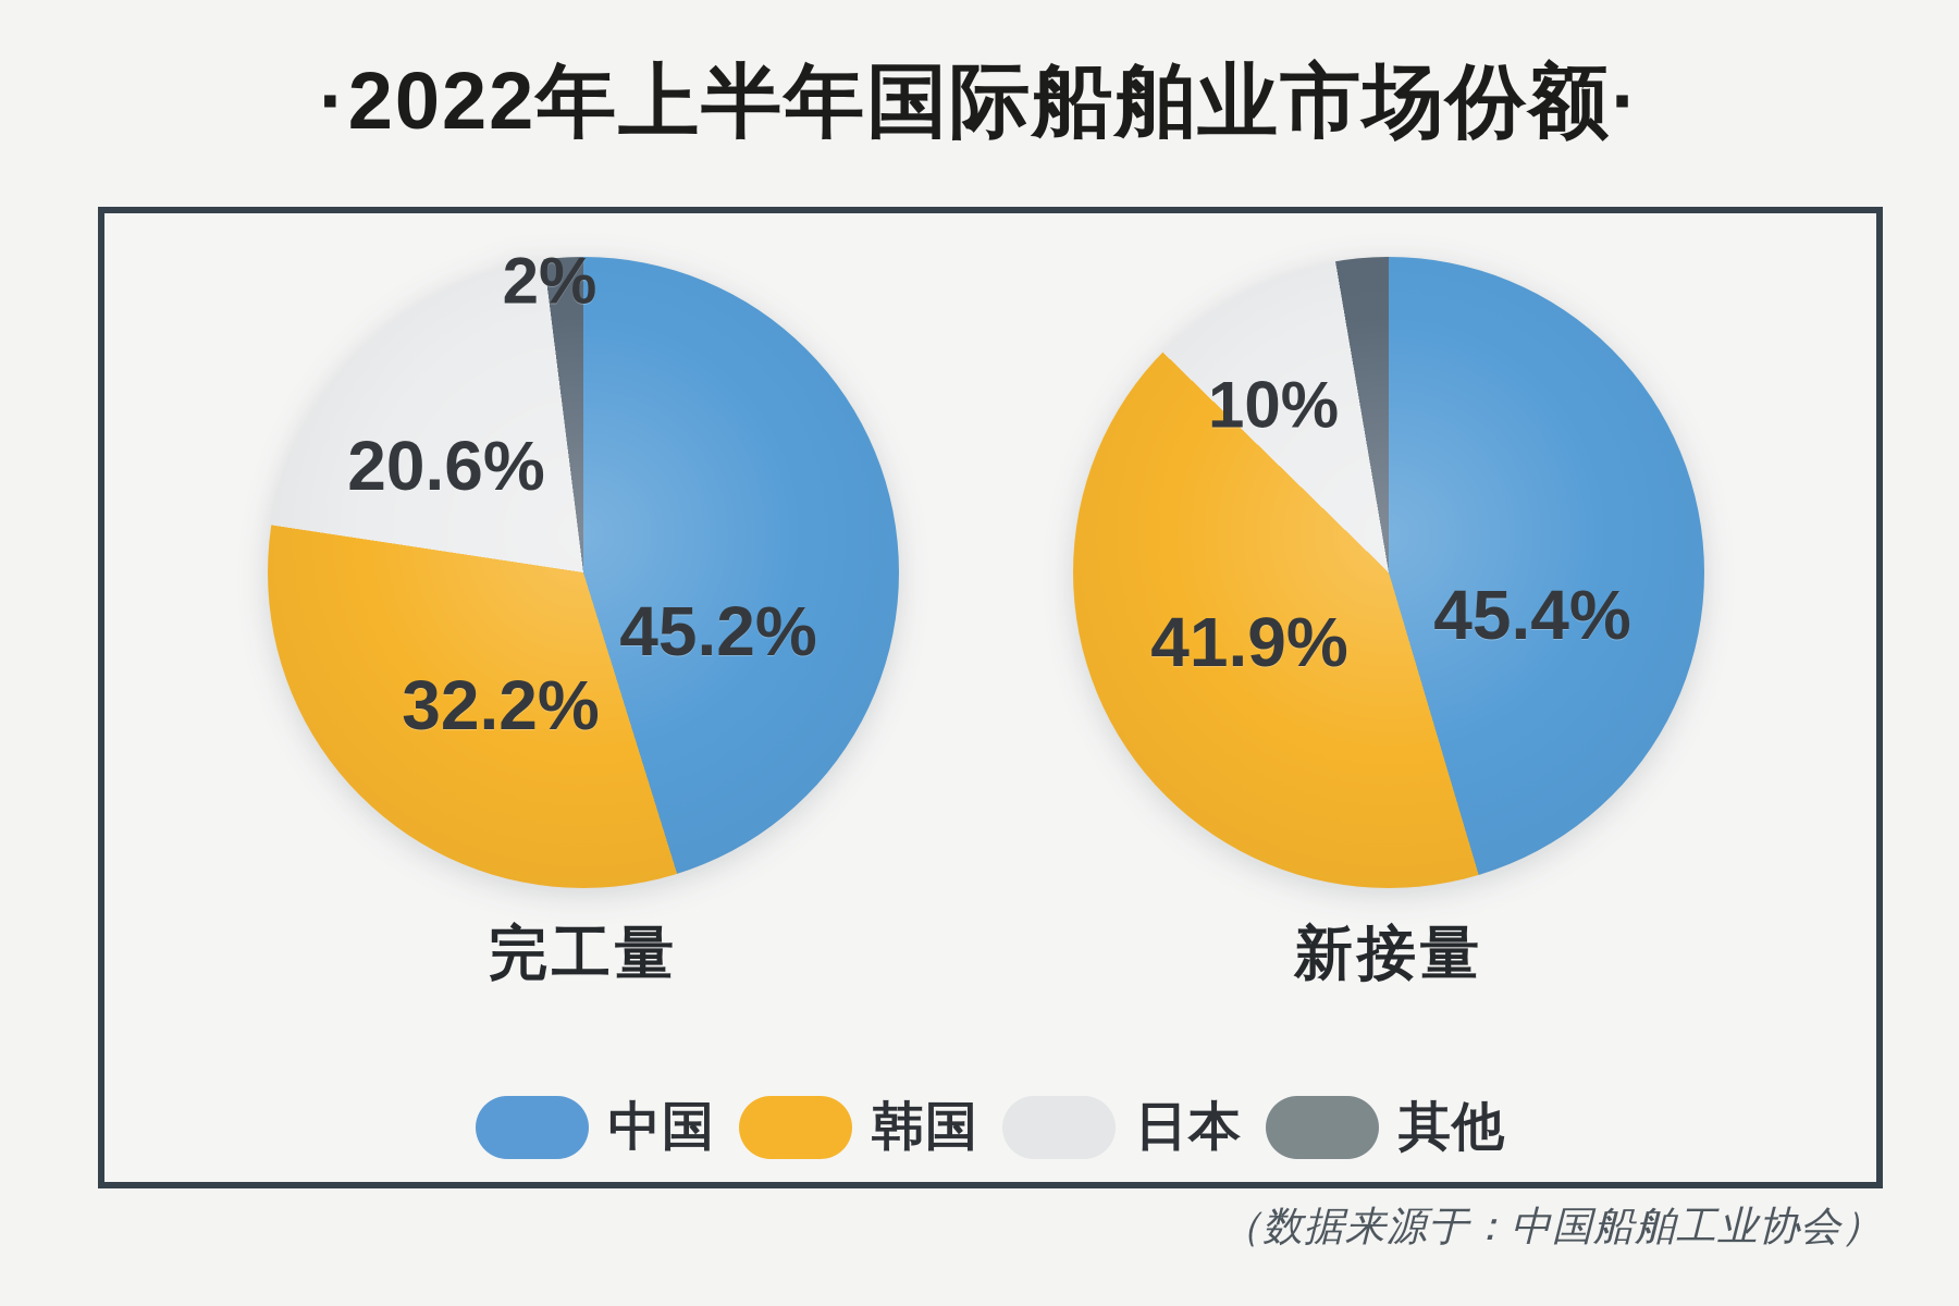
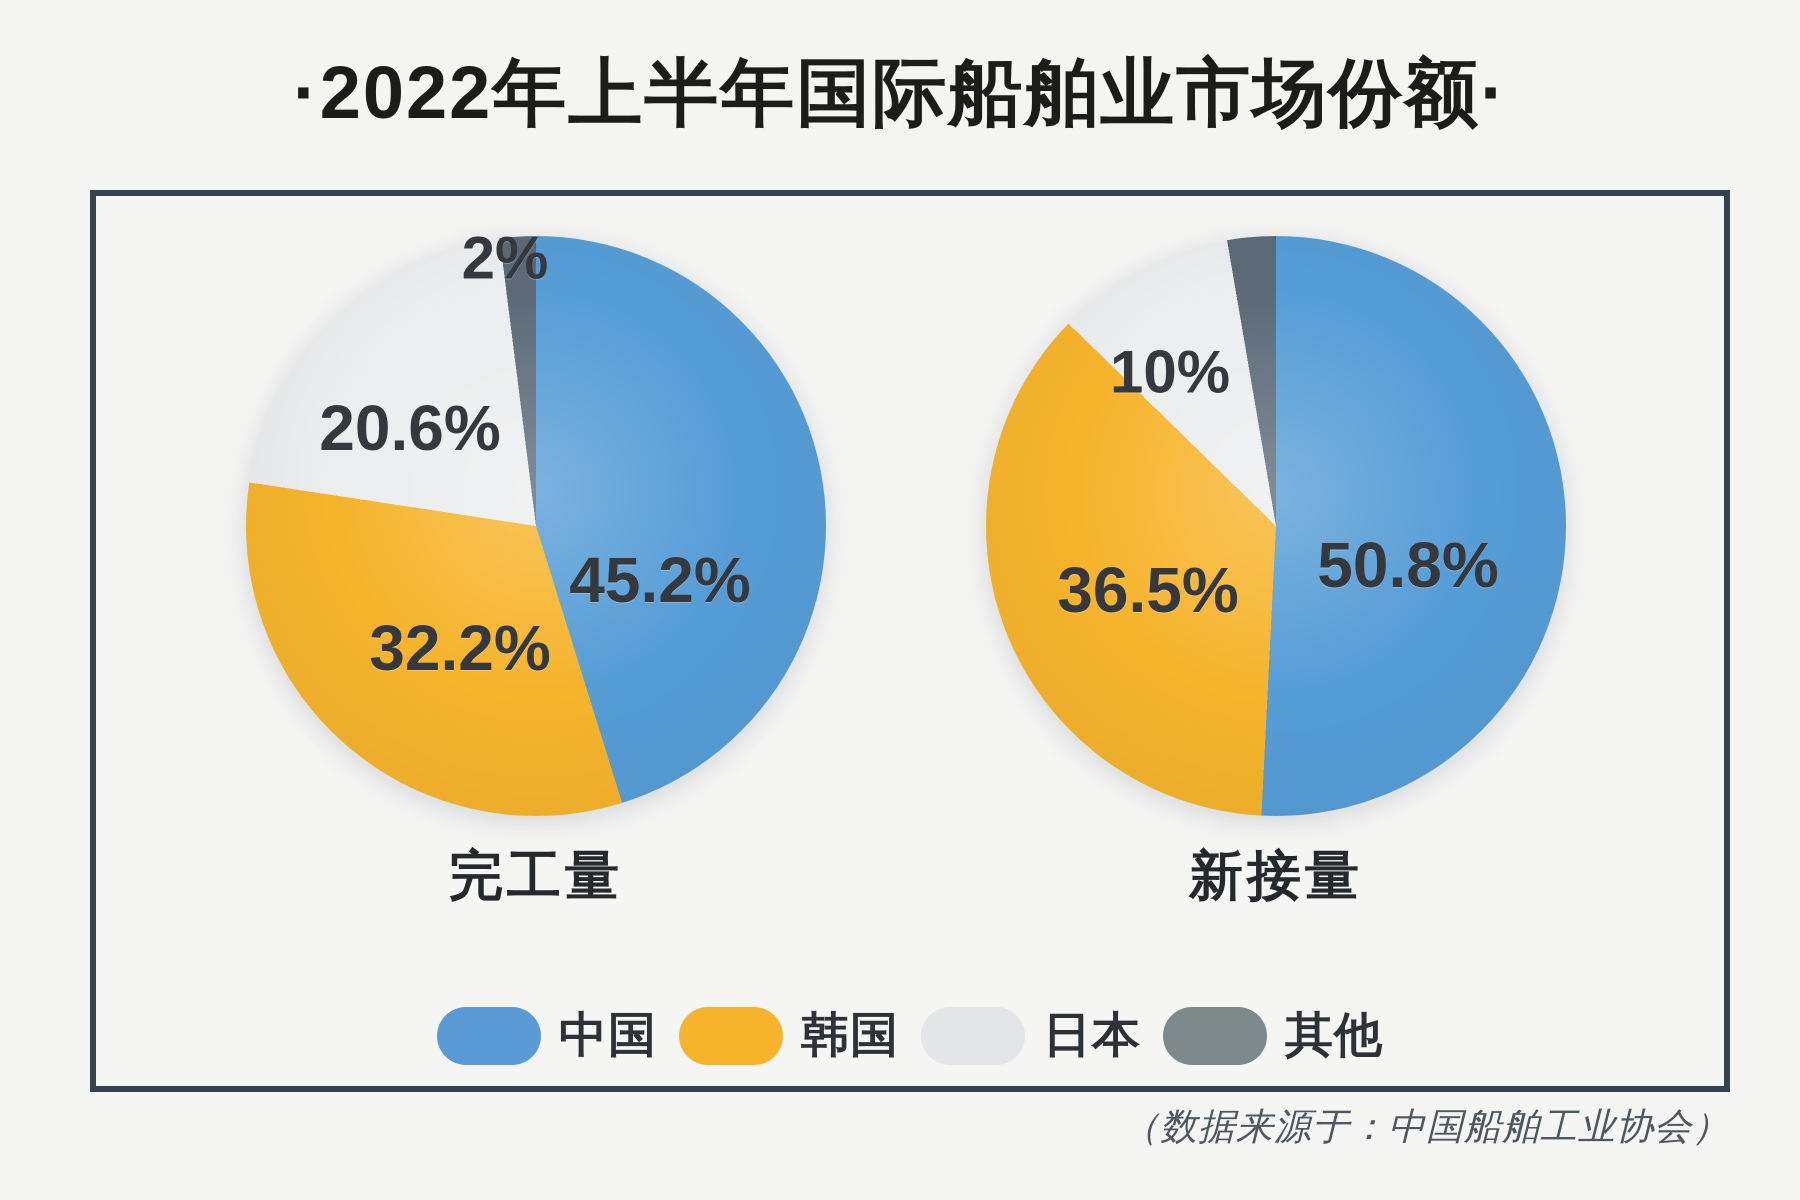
新接量/中国: 45.4% -> 50.8%
新接量/韩国: 41.9% -> 36.5%
